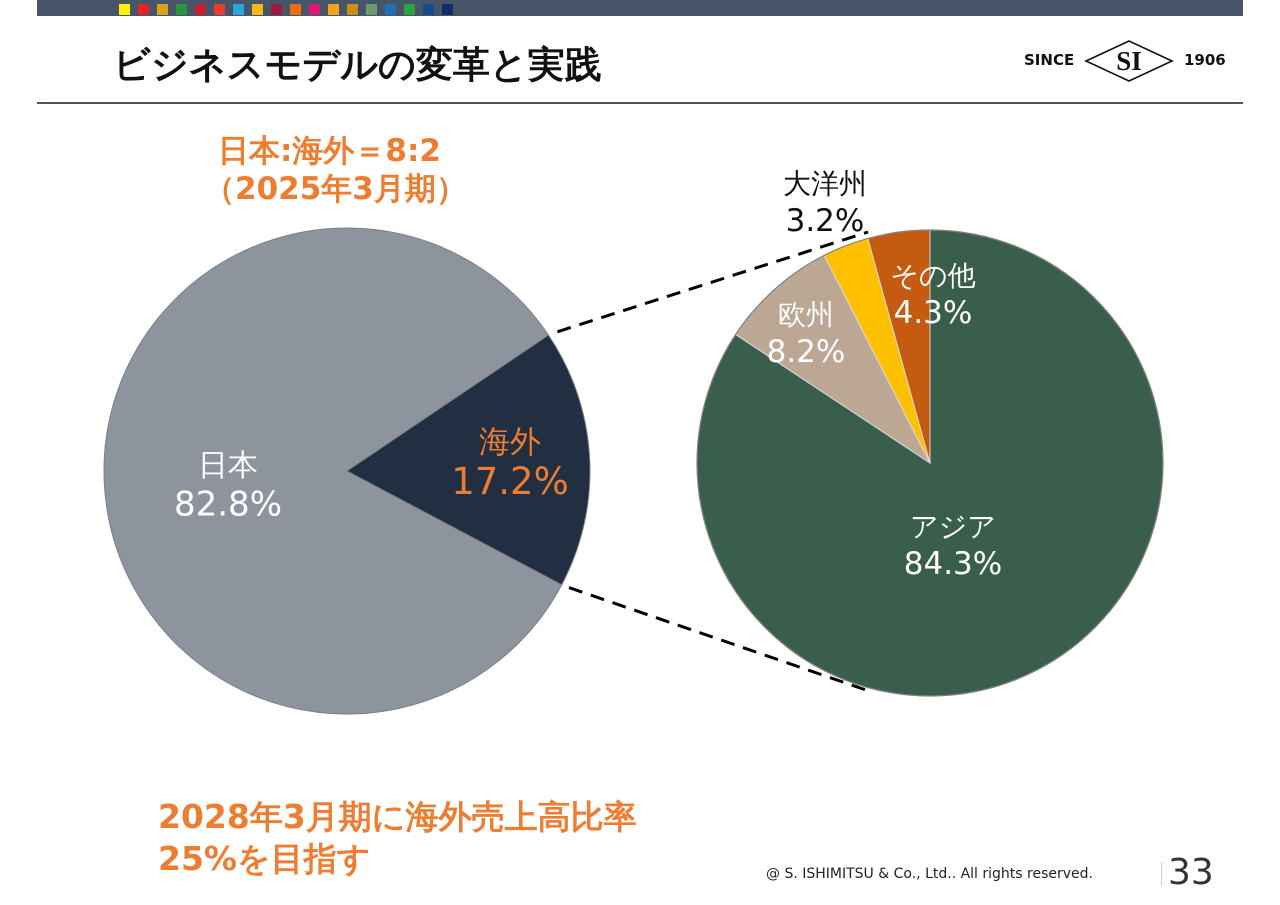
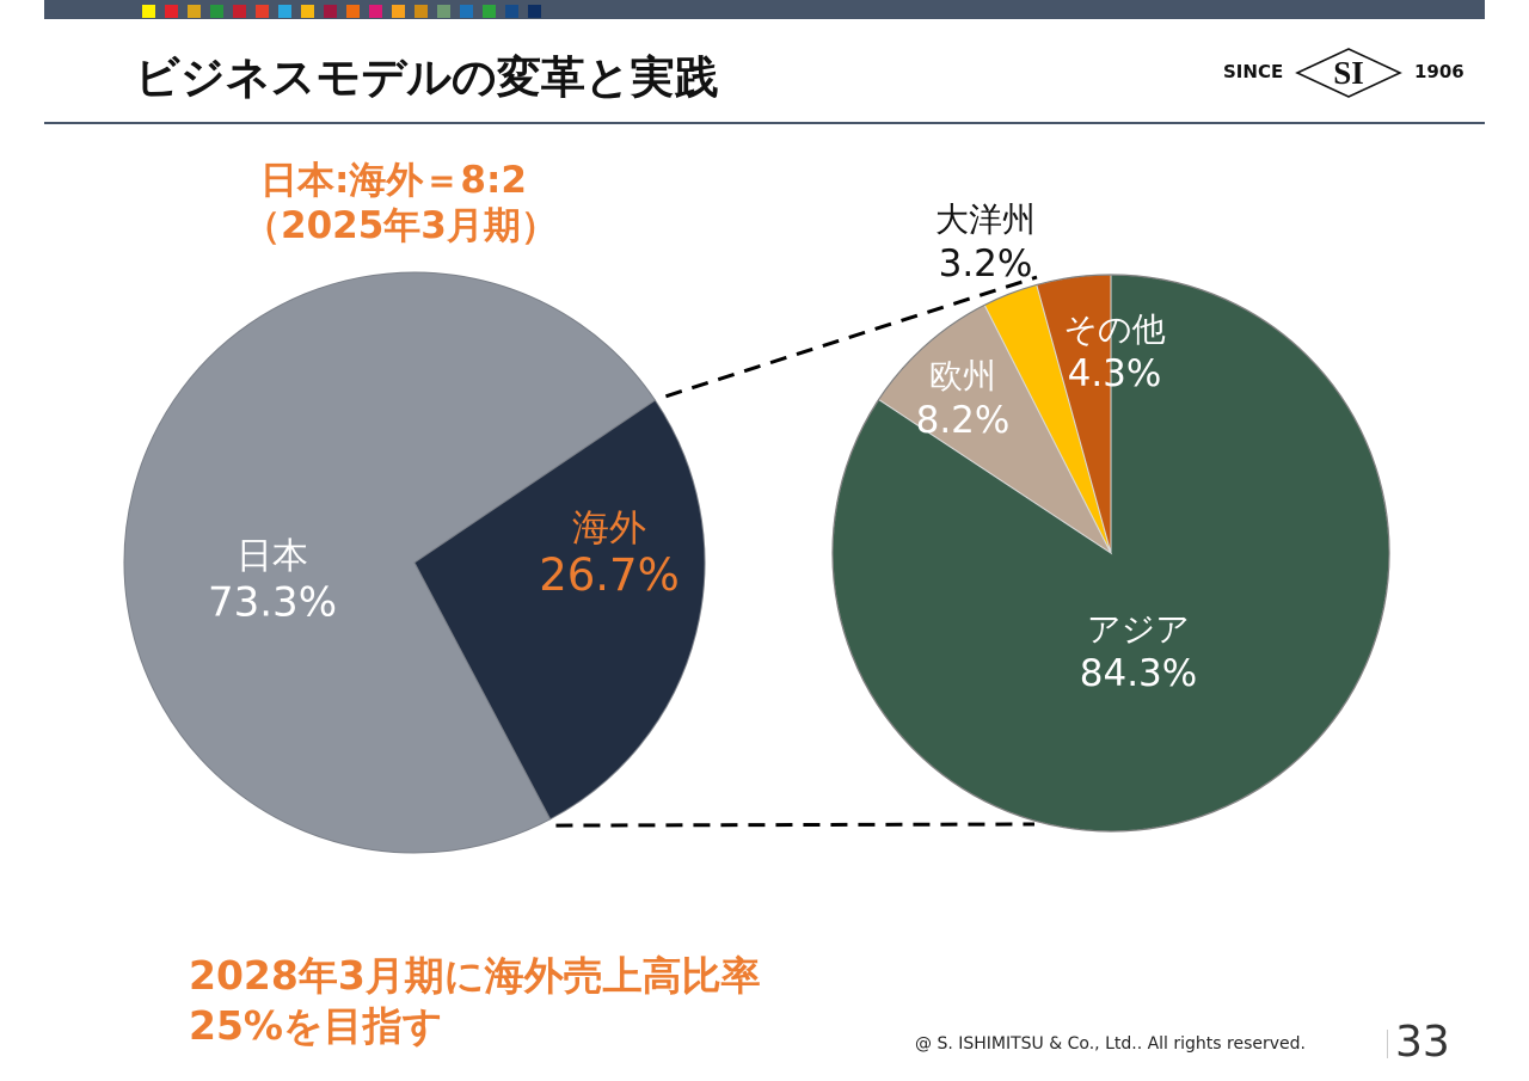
日本:海外＝8:2（2025年3月期）/日本: 82.8% -> 73.3%
日本:海外＝8:2（2025年3月期）/海外: 17.2% -> 26.7%
